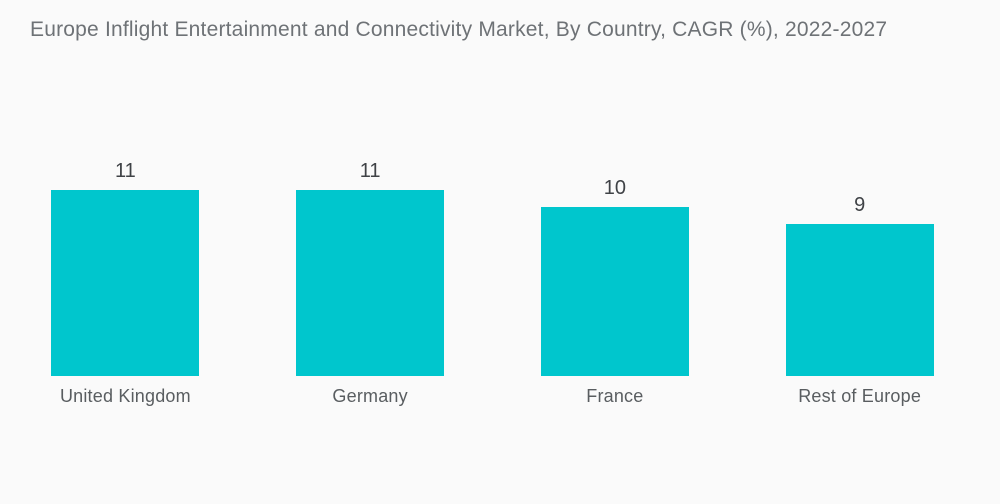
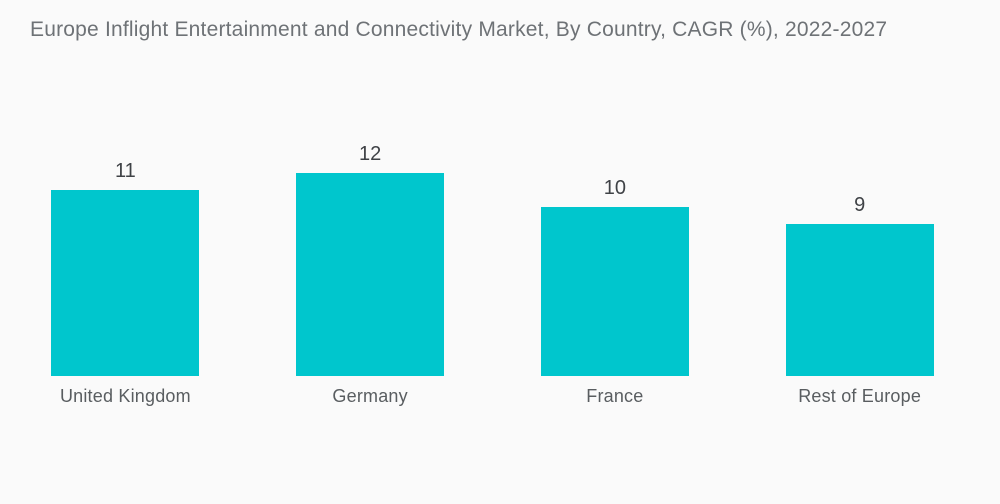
Germany: 11 -> 12
